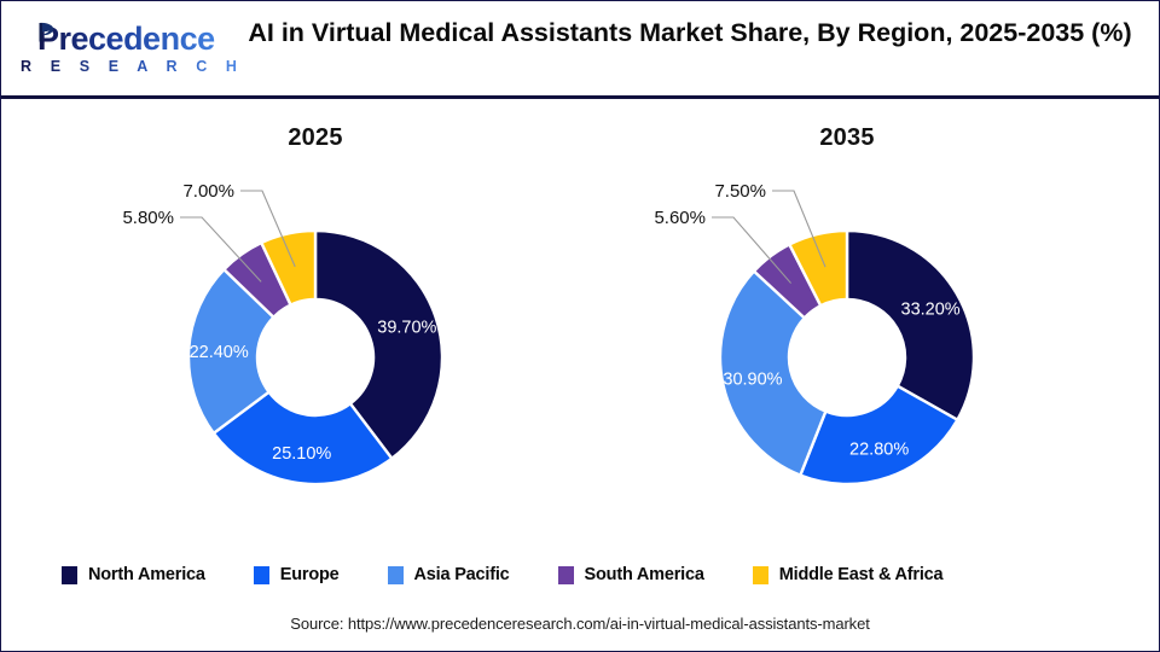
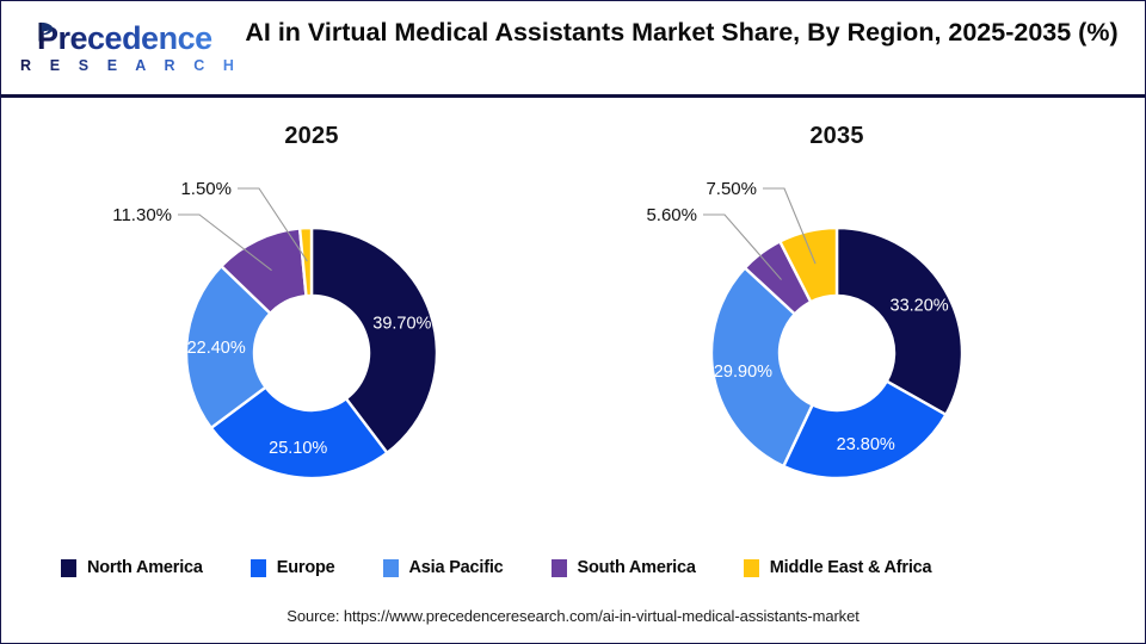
2025/South America: 5.80% -> 11.30%
2025/Middle East & Africa: 7.00% -> 1.50%
2035/Europe: 22.80% -> 23.80%
2035/Asia Pacific: 30.90% -> 29.90%
